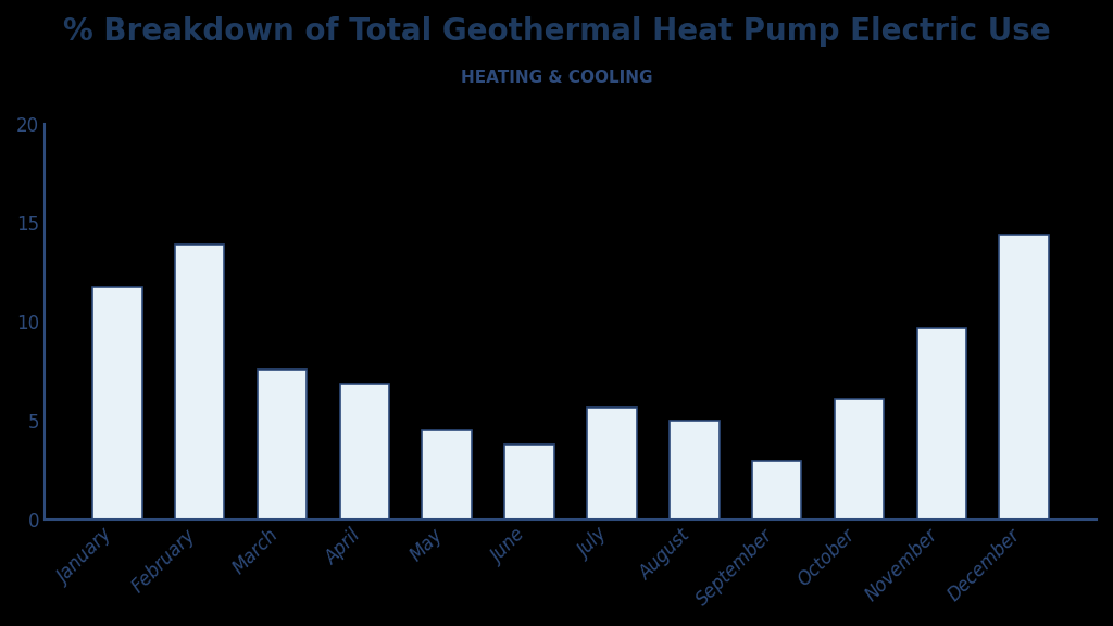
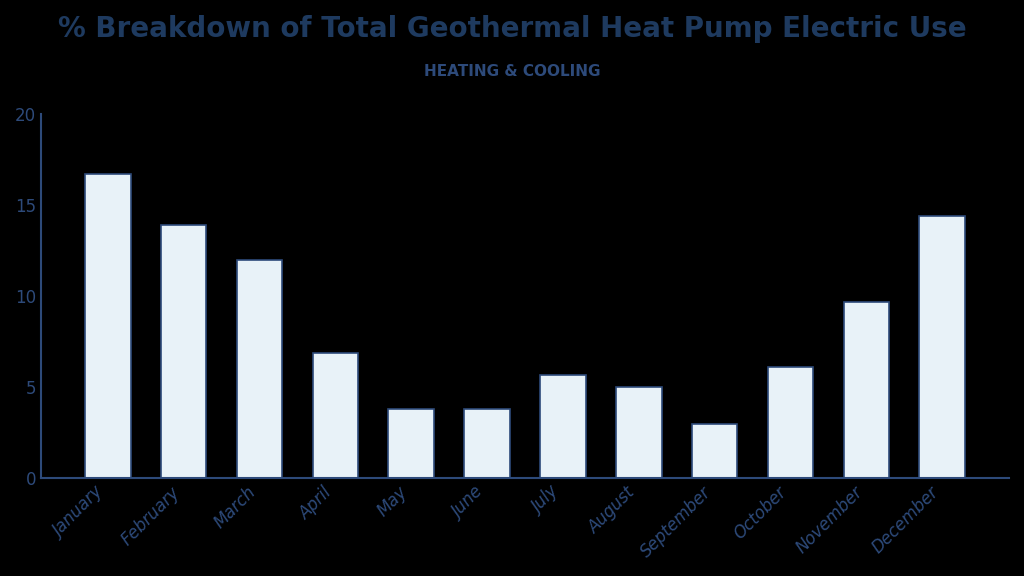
January: 11.8 -> 16.7
March: 7.6 -> 12.0
May: 4.5 -> 3.8
